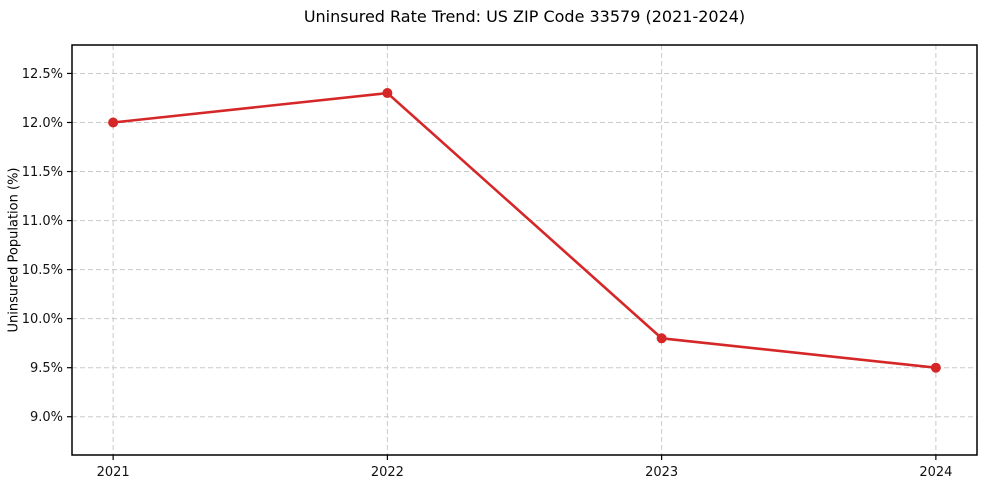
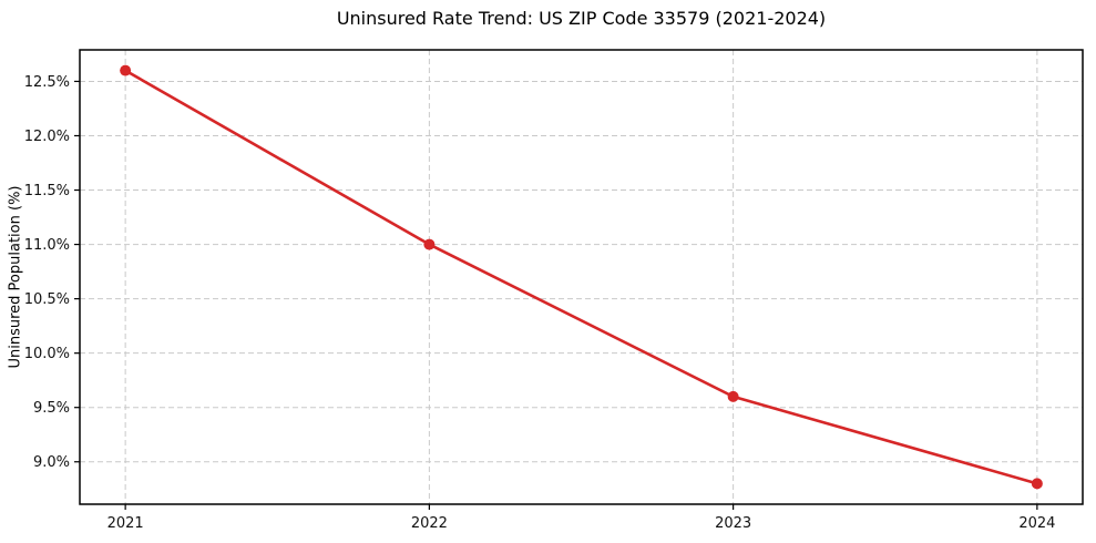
2021: 12.0% -> 12.6%
2022: 12.3% -> 11.0%
2023: 9.8% -> 9.6%
2024: 9.5% -> 8.8%
